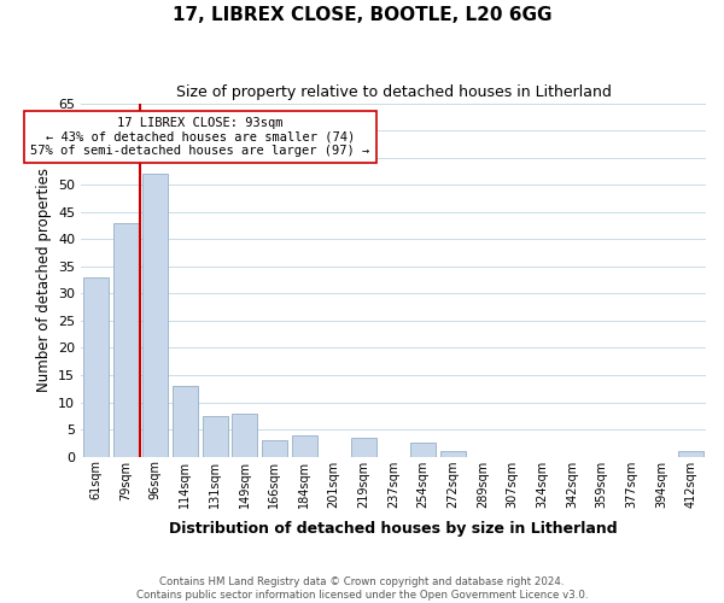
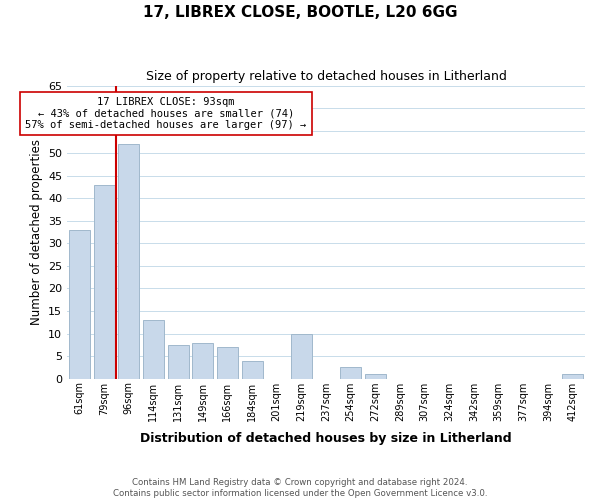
166sqm: 3.0 -> 7.0
219sqm: 3.5 -> 10.0
